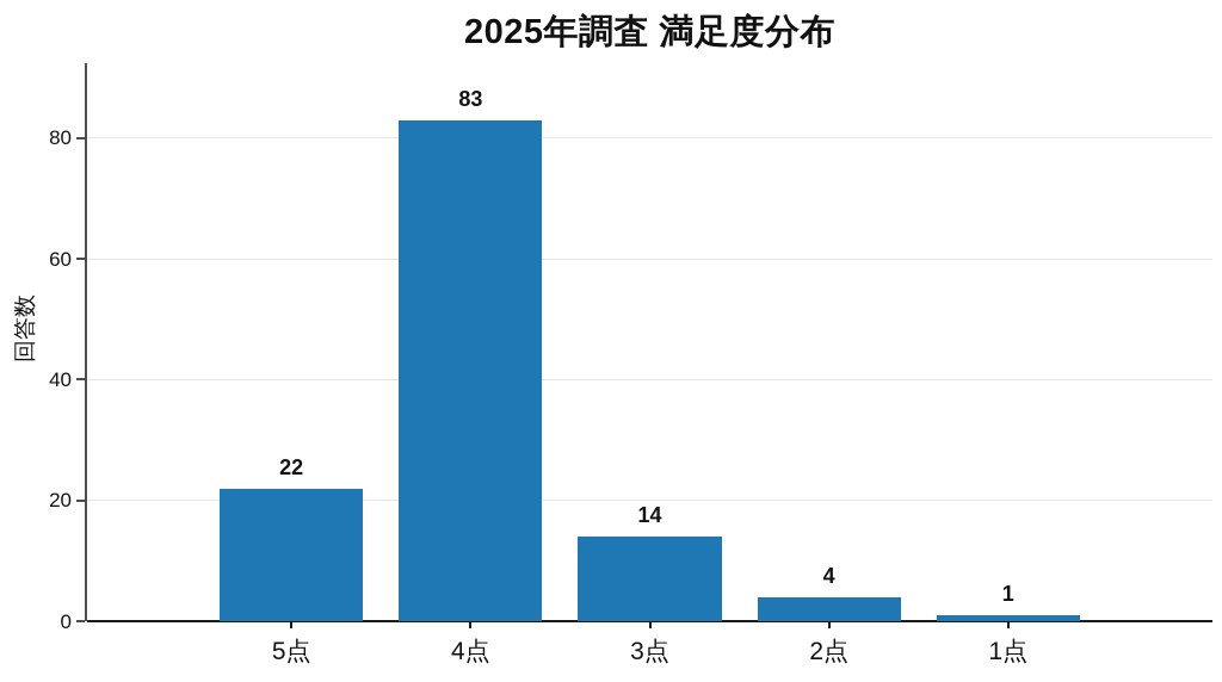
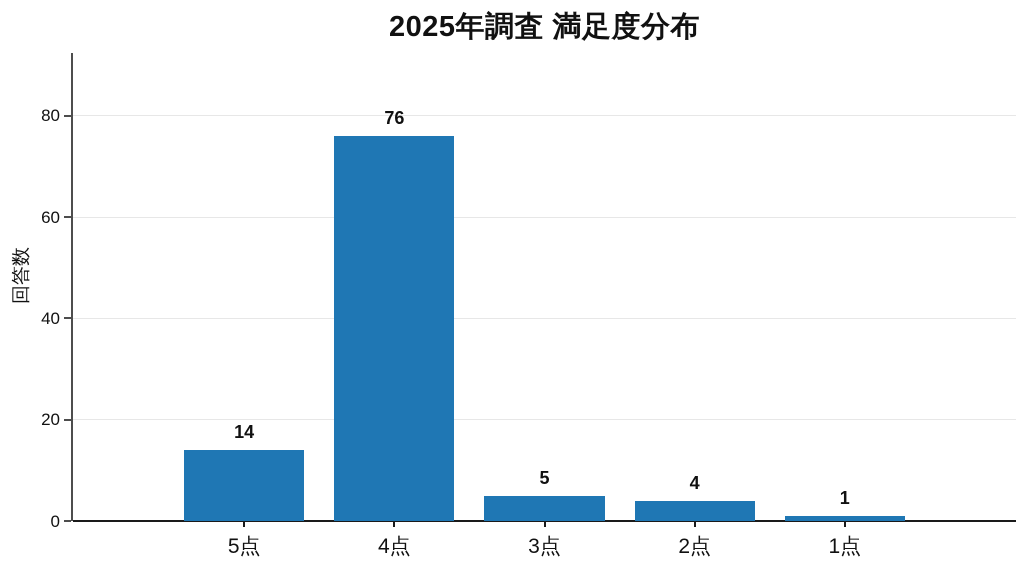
5点: 22 -> 14
4点: 83 -> 76
3点: 14 -> 5
